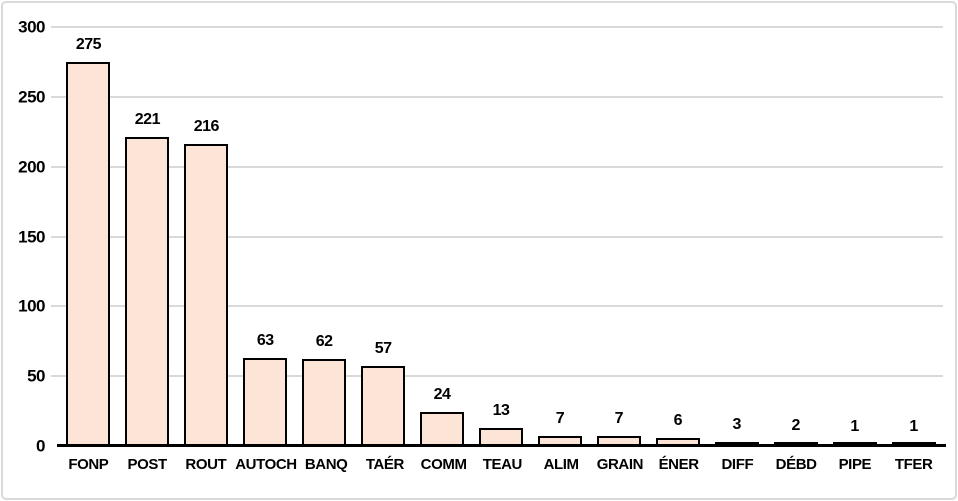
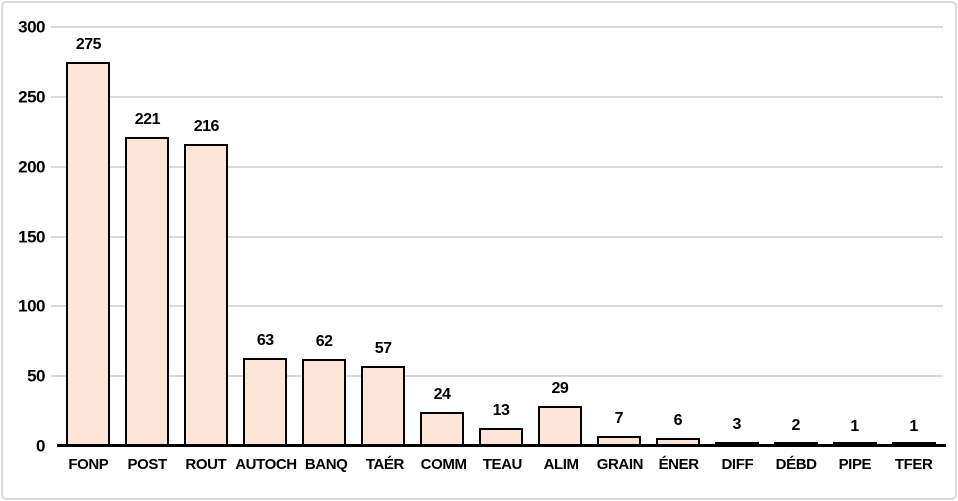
ALIM: 7 -> 29
